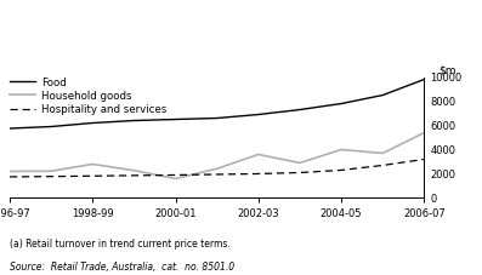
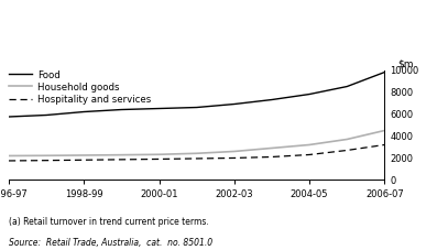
Household goods/1998-99: 2800 -> 2200
Household goods/2000-01: 1600 -> 2300
Household goods/2002-03: 3600 -> 2600
Household goods/2004-05: 4000 -> 3200
Household goods/2006-07: 5400 -> 4500
